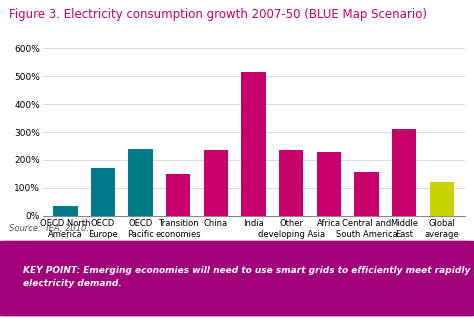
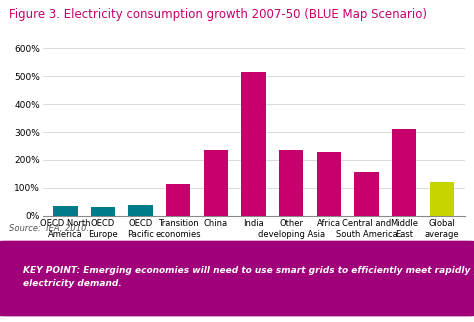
OECD Europe: 170% -> 30%
OECD Pacific: 240% -> 40%
Transition economies: 150% -> 115%
